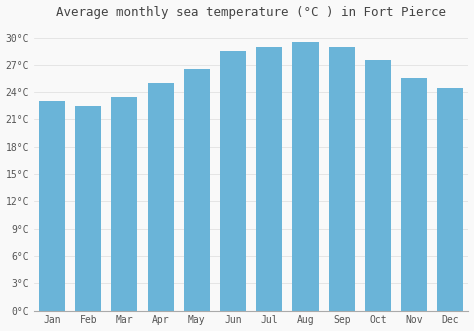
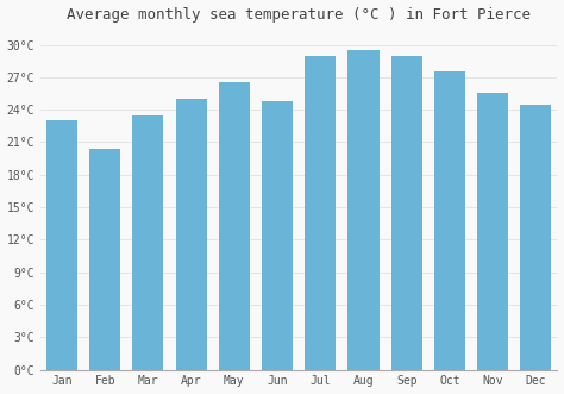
Feb: 22.5°C -> 20.4°C
Jun: 28.5°C -> 24.8°C
